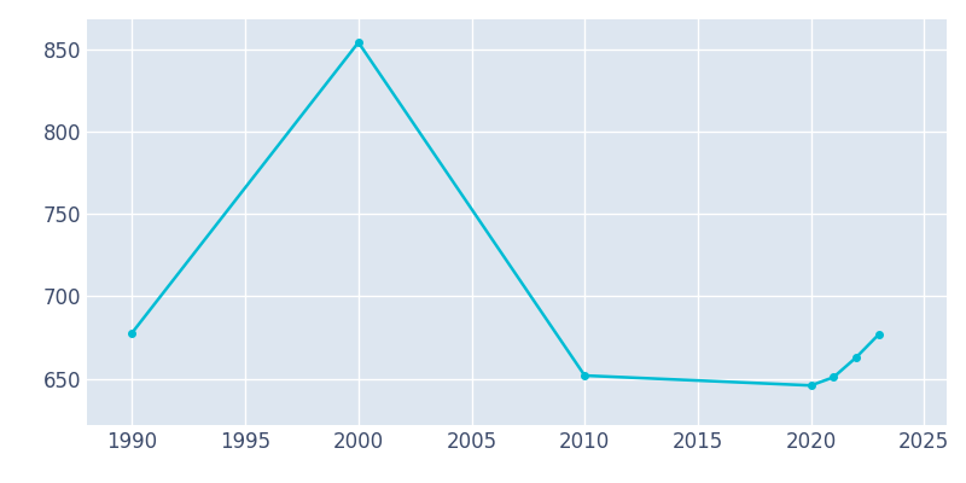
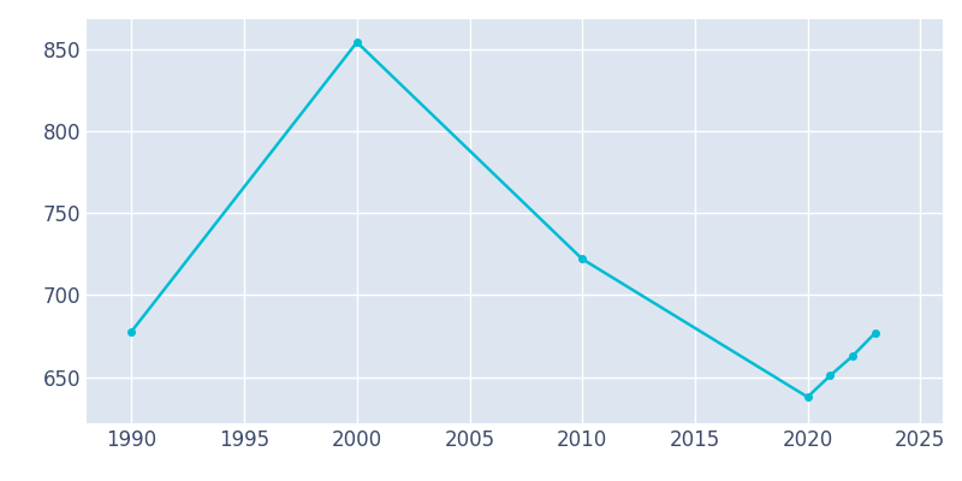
2010: 652 -> 722
2020: 646 -> 638
